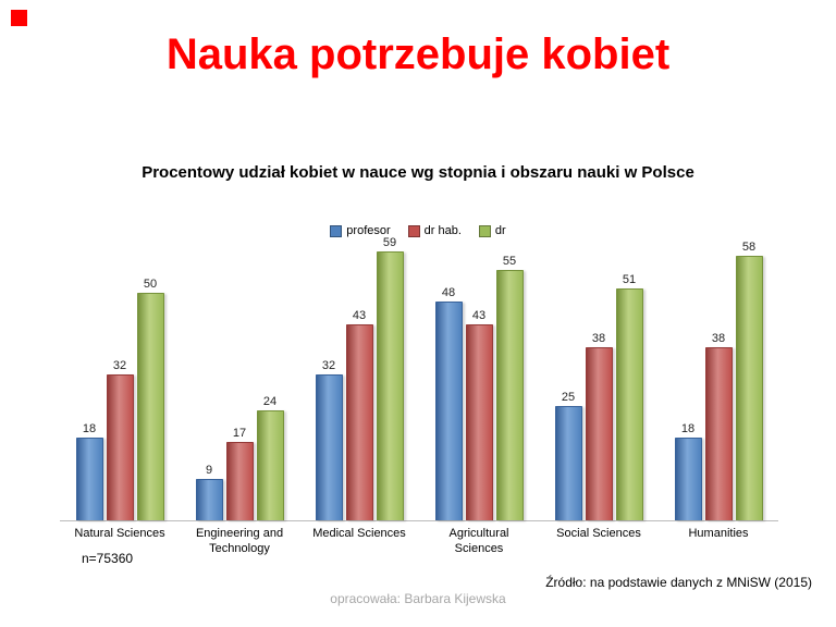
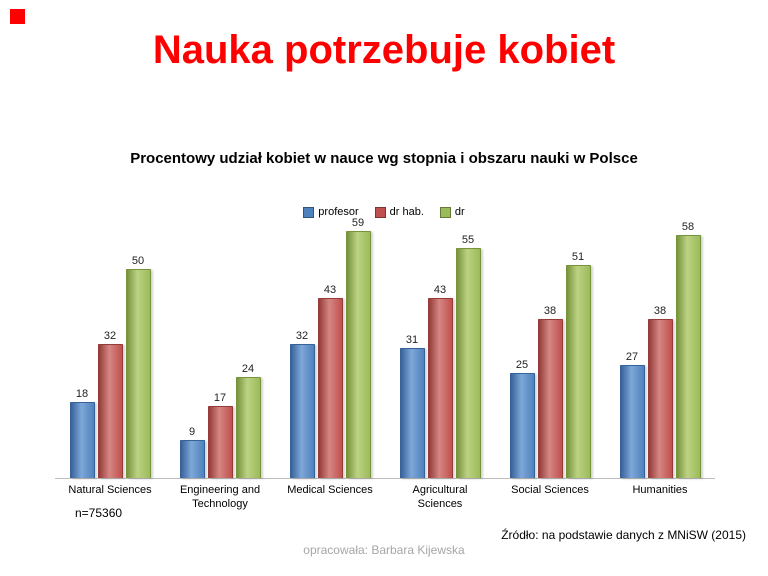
profesor/Agricultural Sciences: 48 -> 31
profesor/Humanities: 18 -> 27
